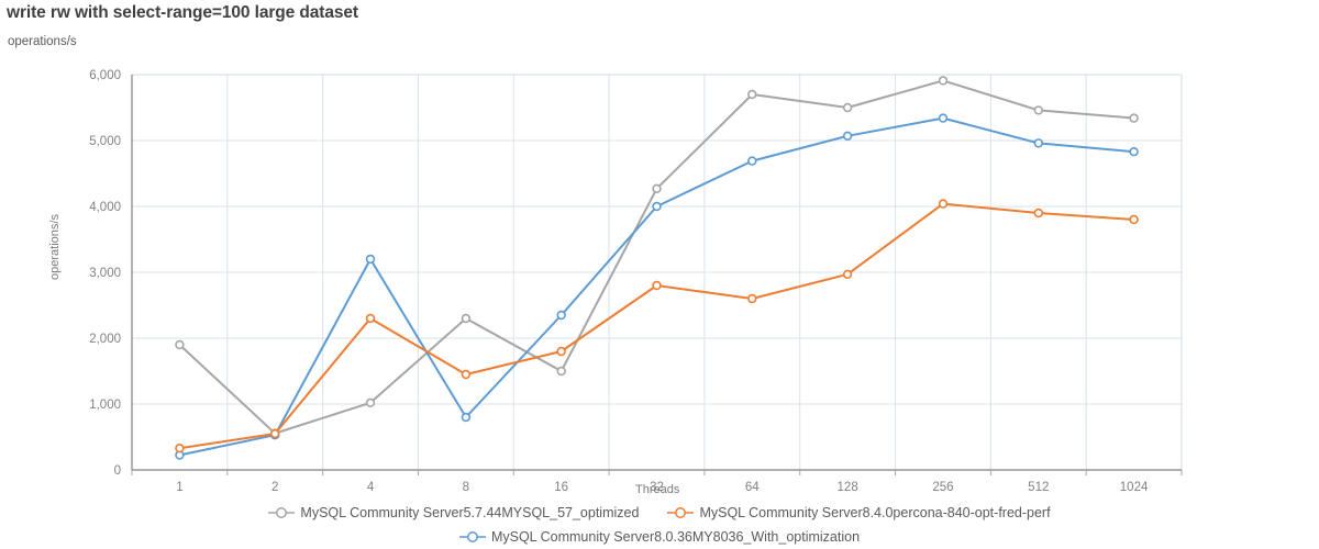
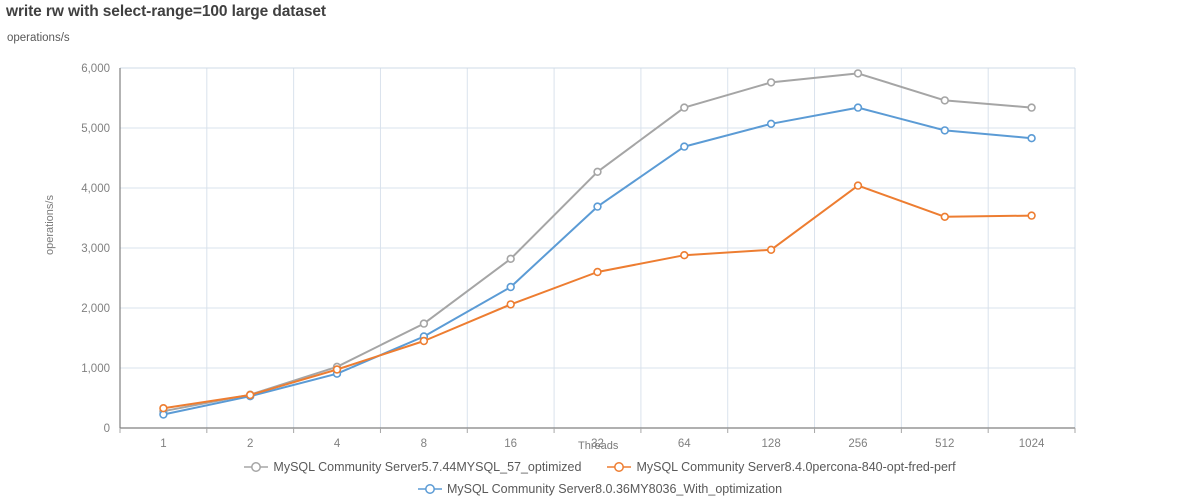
MySQL Community Server5.7.44MYSQL_57_optimized/1: 1900 -> 300
MySQL Community Server8.4.0percona-840-opt-fred-perf/4: 2300 -> 1000
MySQL Community Server8.0.36MY8036_With_optimization/4: 3200 -> 900
MySQL Community Server5.7.44MYSQL_57_optimized/8: 2300 -> 1700
MySQL Community Server8.0.36MY8036_With_optimization/8: 800 -> 1500
MySQL Community Server5.7.44MYSQL_57_optimized/16: 1500 -> 2800
MySQL Community Server8.4.0percona-840-opt-fred-perf/16: 1800 -> 2100
MySQL Community Server8.4.0percona-840-opt-fred-perf/32: 2800 -> 2600
MySQL Community Server8.0.36MY8036_With_optimization/32: 4000 -> 3700
MySQL Community Server5.7.44MYSQL_57_optimized/64: 5700 -> 5300
MySQL Community Server8.4.0percona-840-opt-fred-perf/64: 2600 -> 2900
MySQL Community Server5.7.44MYSQL_57_optimized/128: 5500 -> 5800
MySQL Community Server8.4.0percona-840-opt-fred-perf/512: 3900 -> 3500
MySQL Community Server8.4.0percona-840-opt-fred-perf/1024: 3800 -> 3500
